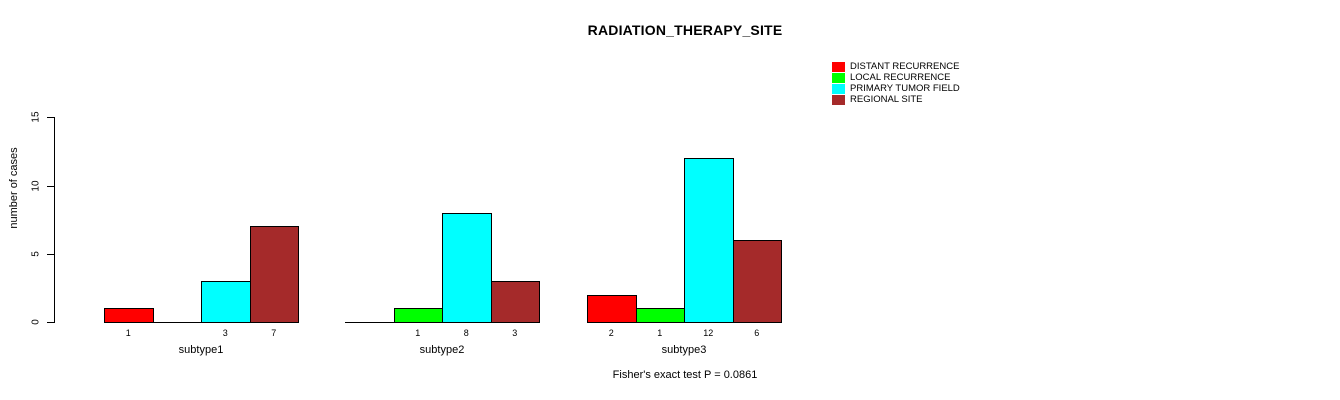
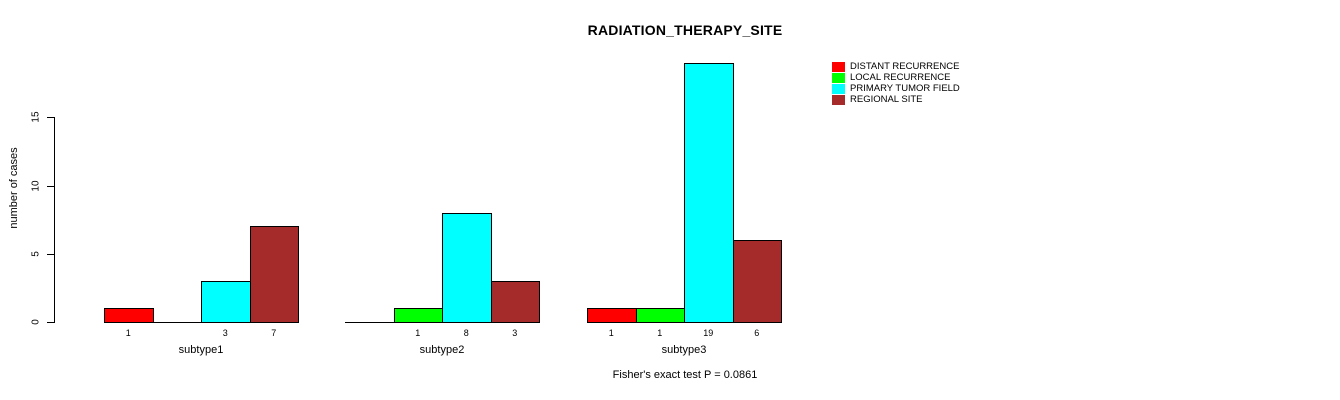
DISTANT RECURRENCE/subtype3: 2 -> 1
PRIMARY TUMOR FIELD/subtype3: 12 -> 19
